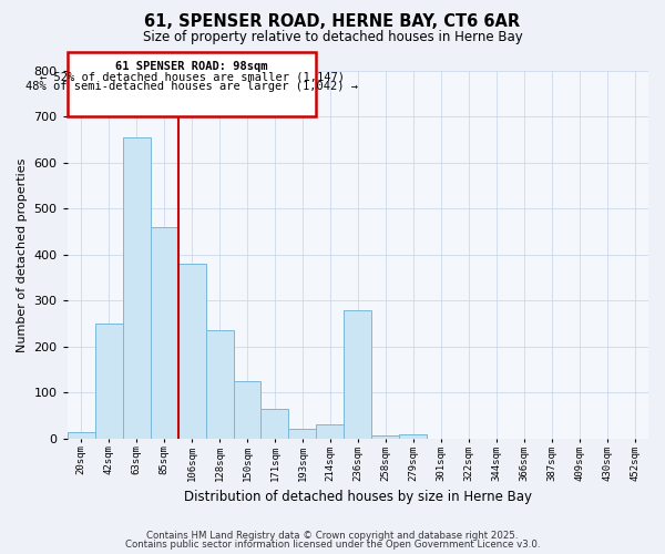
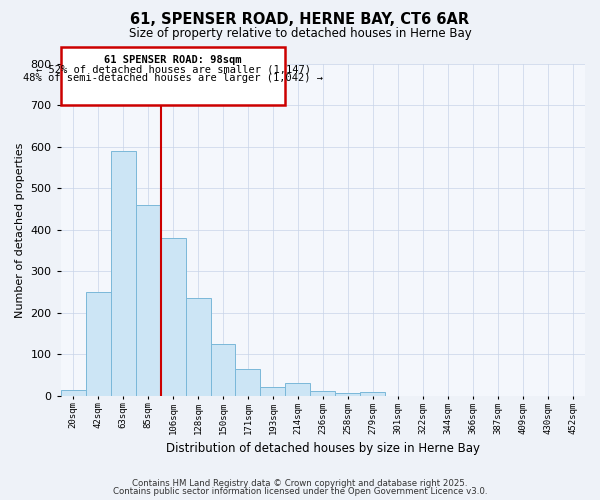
63sqm: 655 -> 590
236sqm: 280 -> 12
